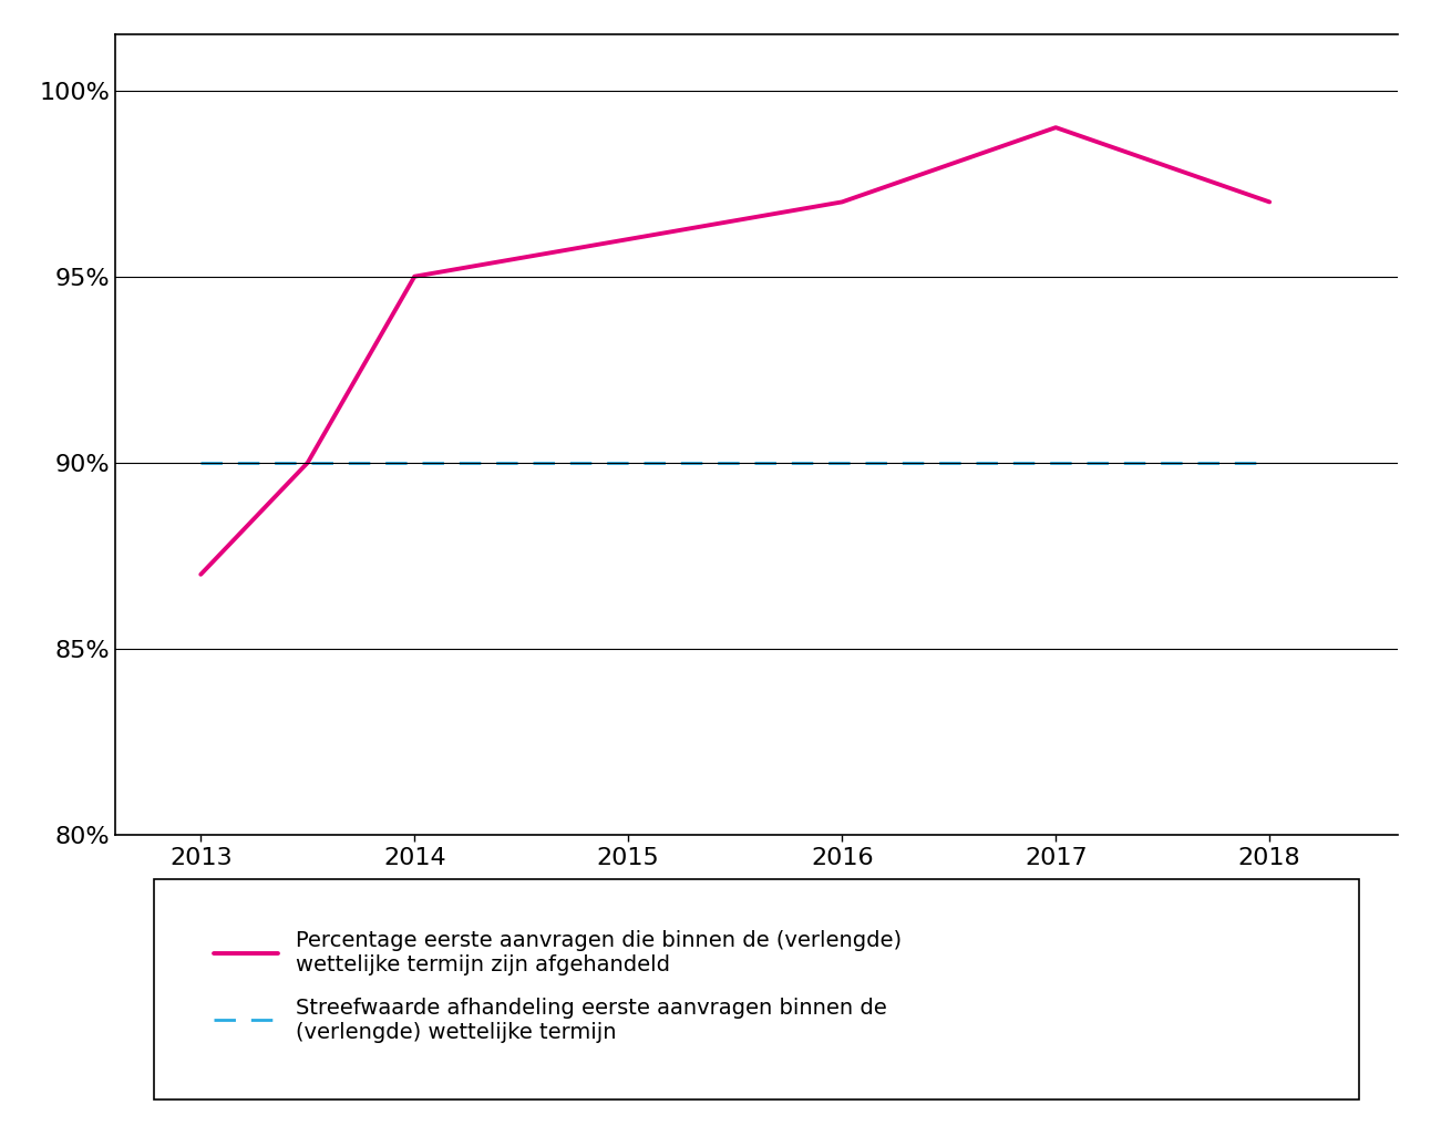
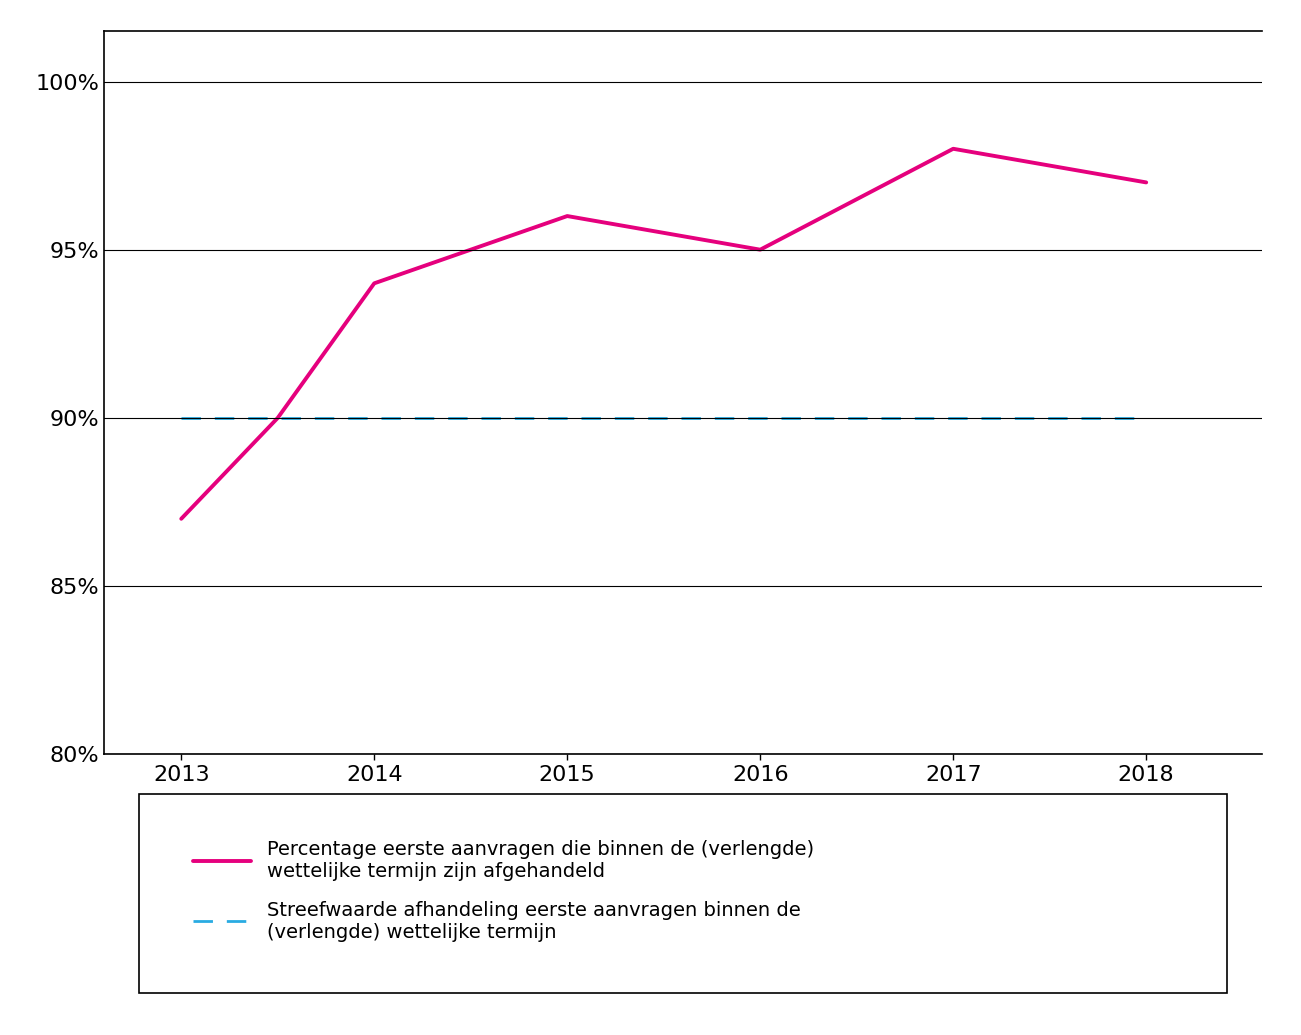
2014: 95% -> 94%
2016: 97% -> 95%
2017: 99% -> 98%
